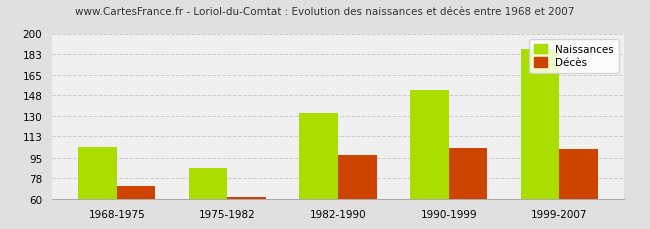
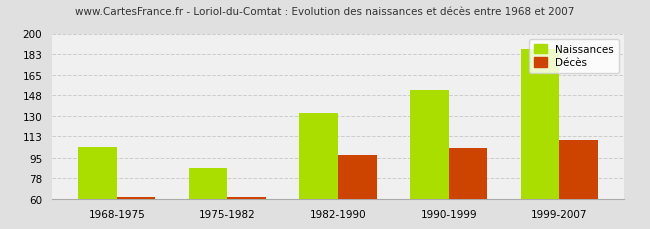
Décès/1968-1975: 71 -> 62
Décès/1999-2007: 102 -> 110
